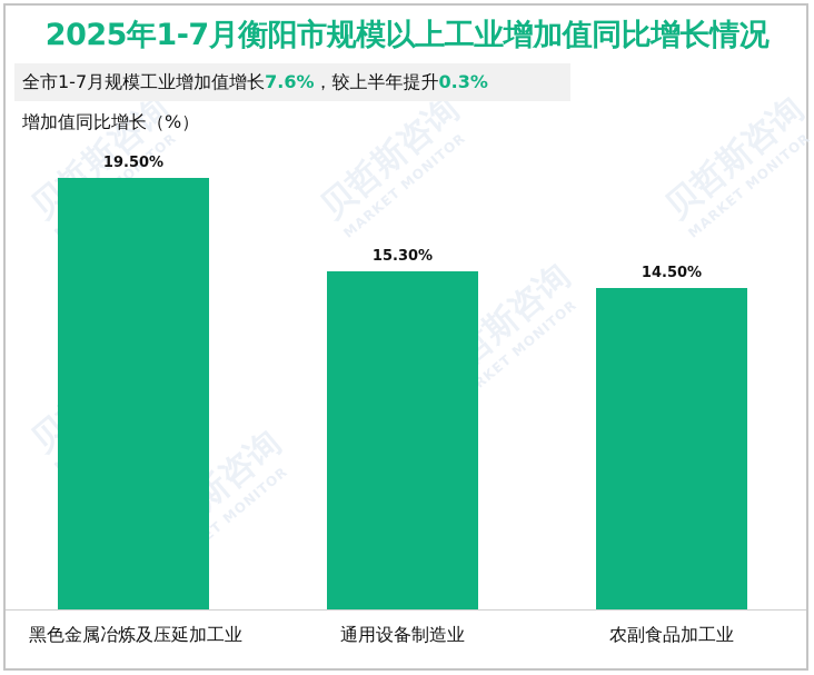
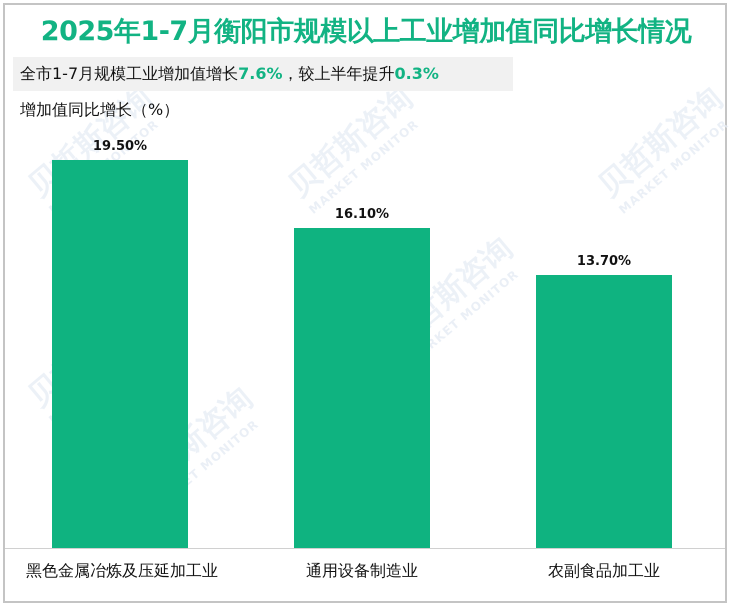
通用设备制造业: 15.30% -> 16.10%
农副食品加工业: 14.50% -> 13.70%
